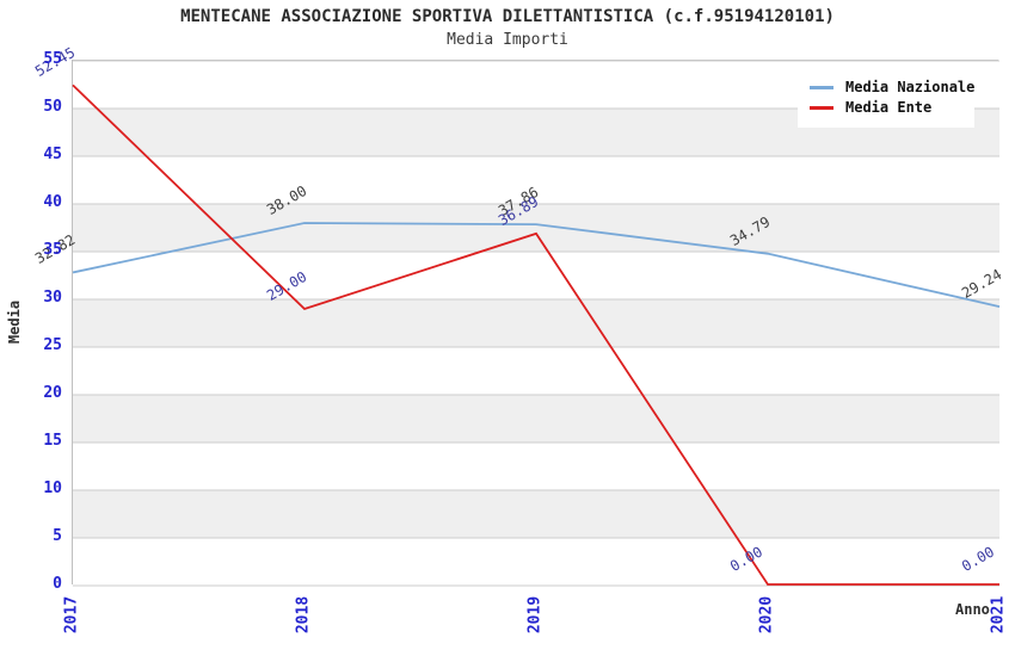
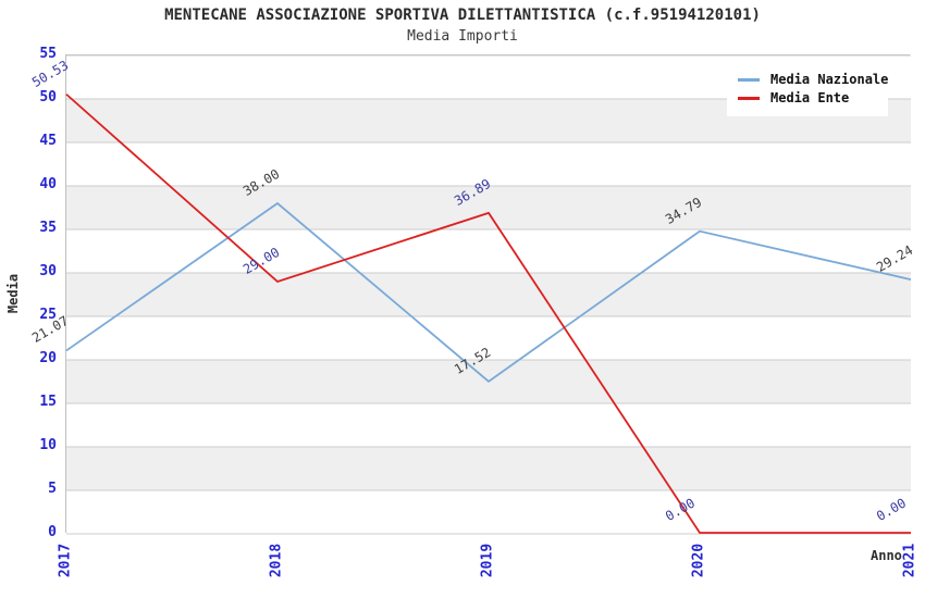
Media Nazionale/2017: 32.82 -> 21.07
Media Ente/2017: 52.45 -> 50.53
Media Nazionale/2019: 37.86 -> 17.52
